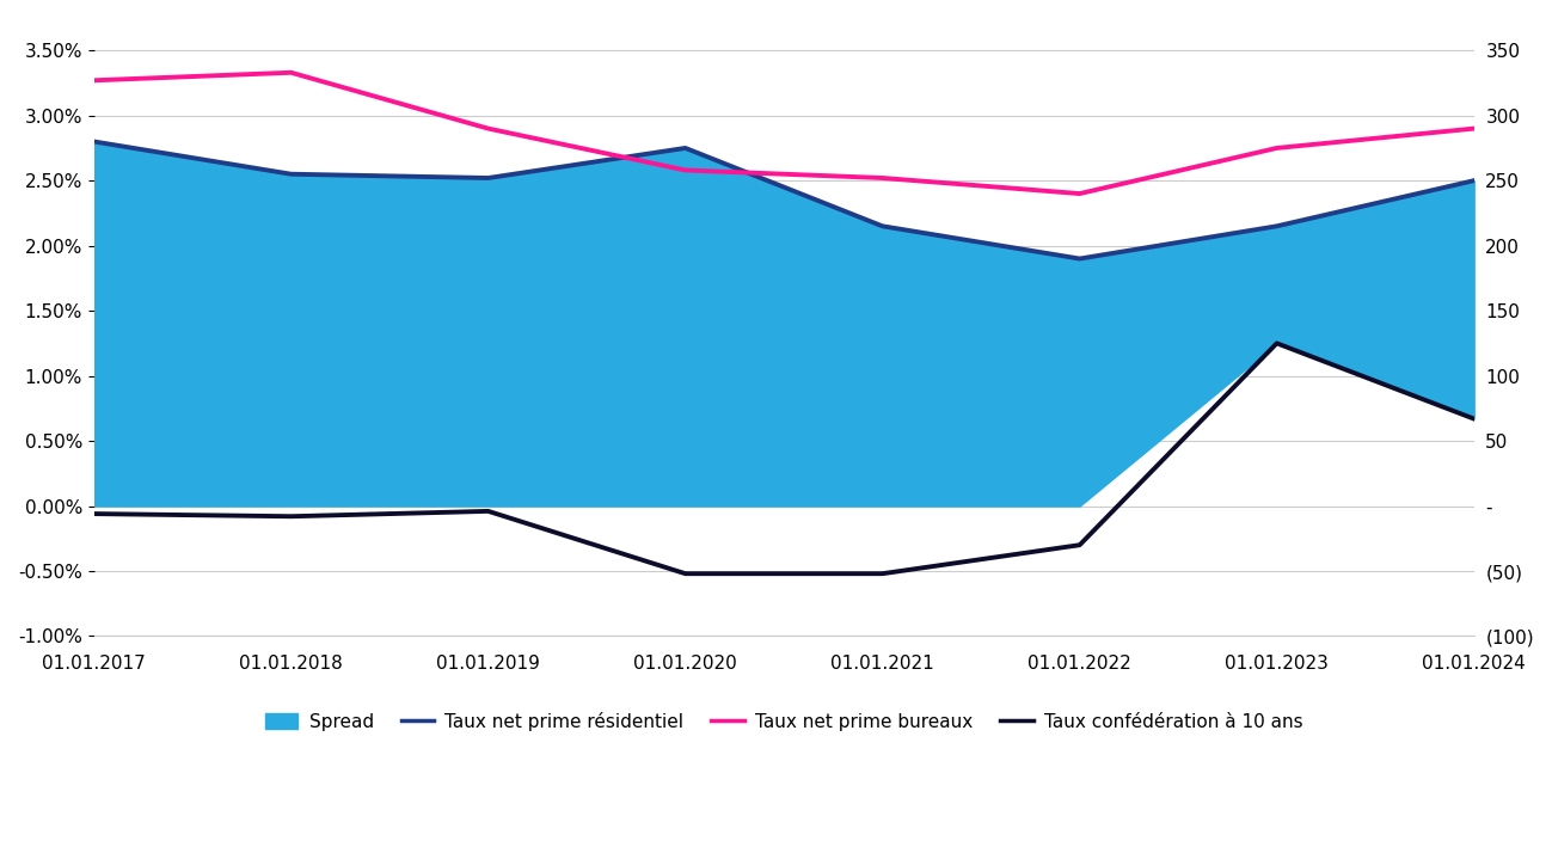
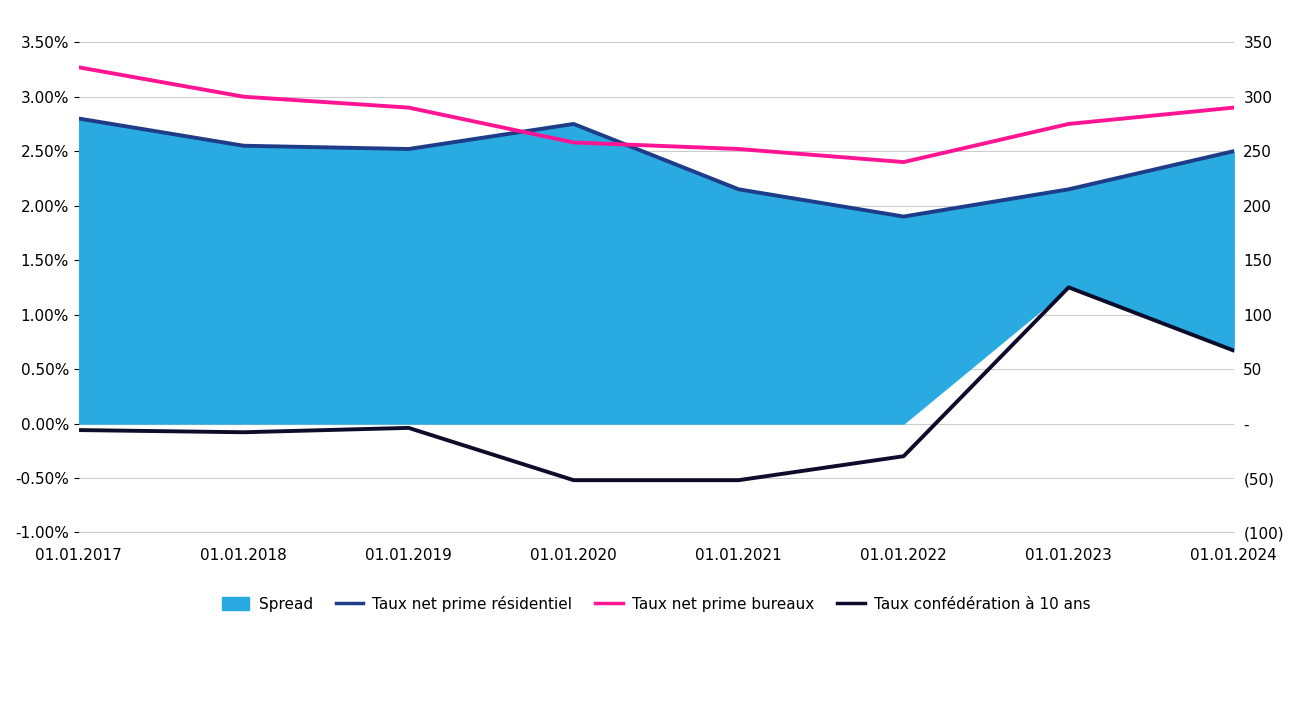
Taux net prime bureaux/01.01.2018: 3.33% -> 3.00%
